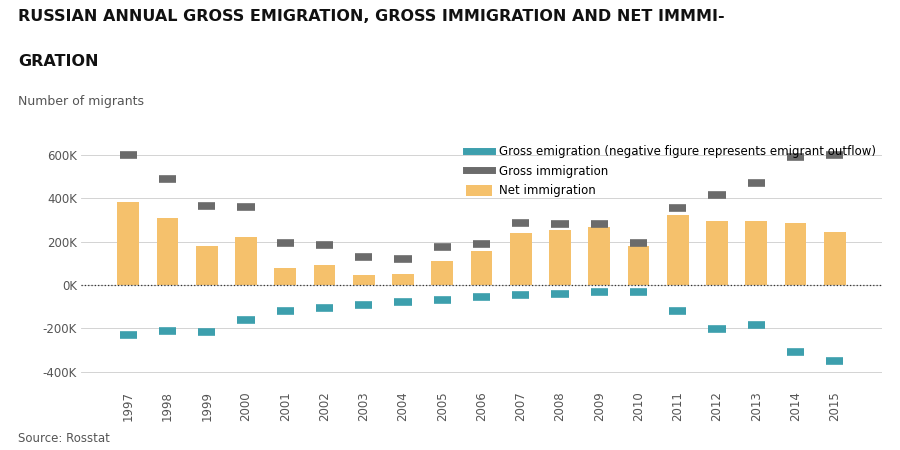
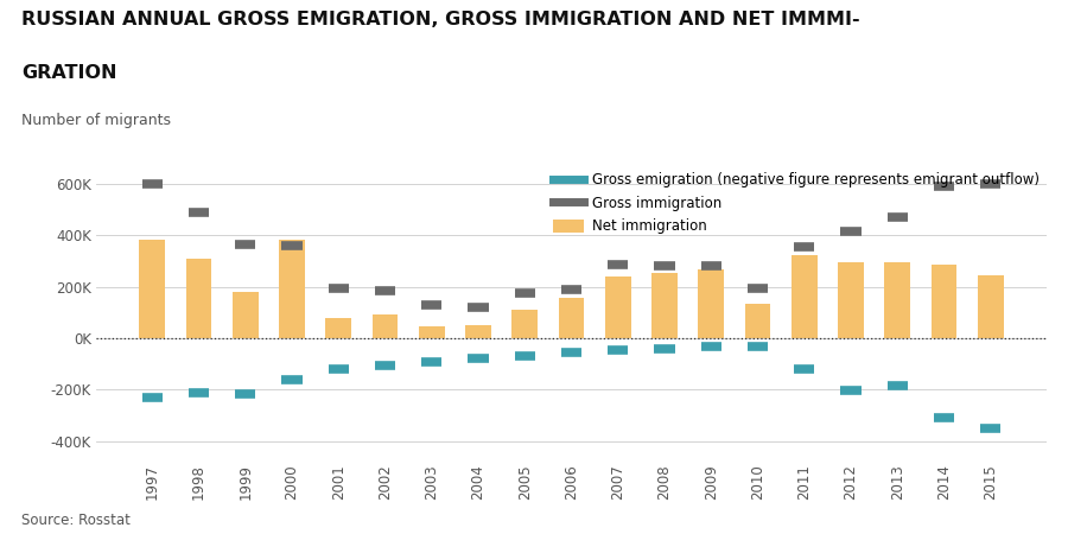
2000: 220K -> 380K
2010: 180K -> 135K
